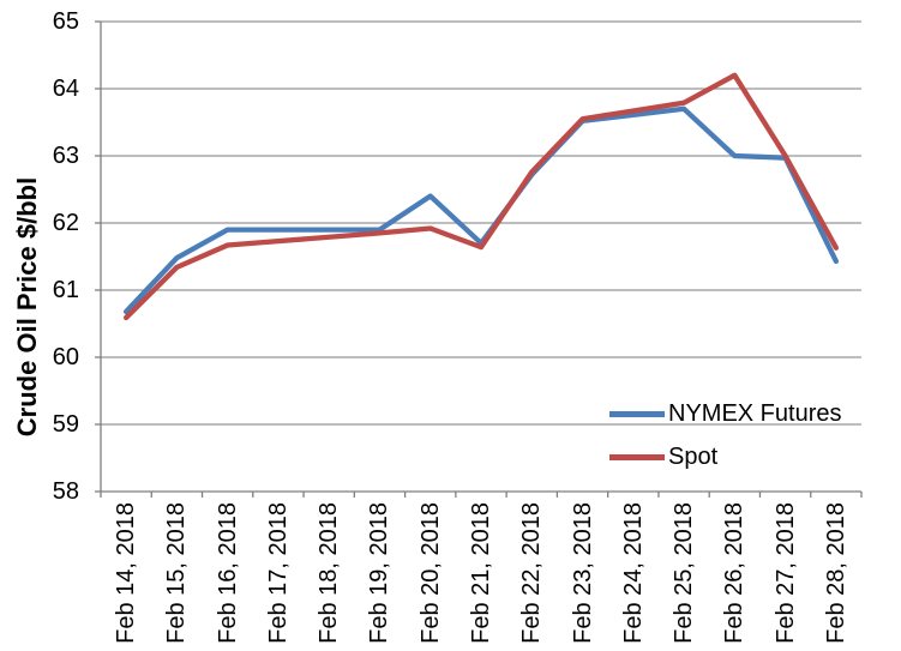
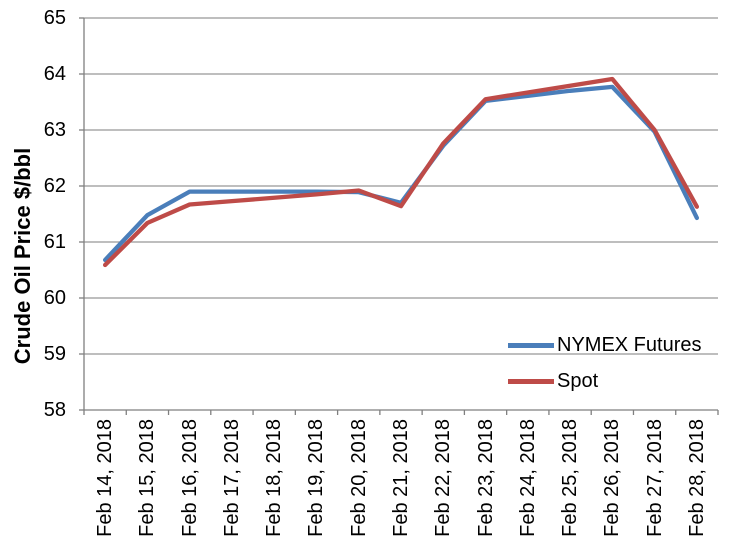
NYMEX Futures/Feb 20, 2018: 62.4 -> 61.9
NYMEX Futures/Feb 26, 2018: 63.0 -> 63.8
Spot/Feb 26, 2018: 64.2 -> 63.9
